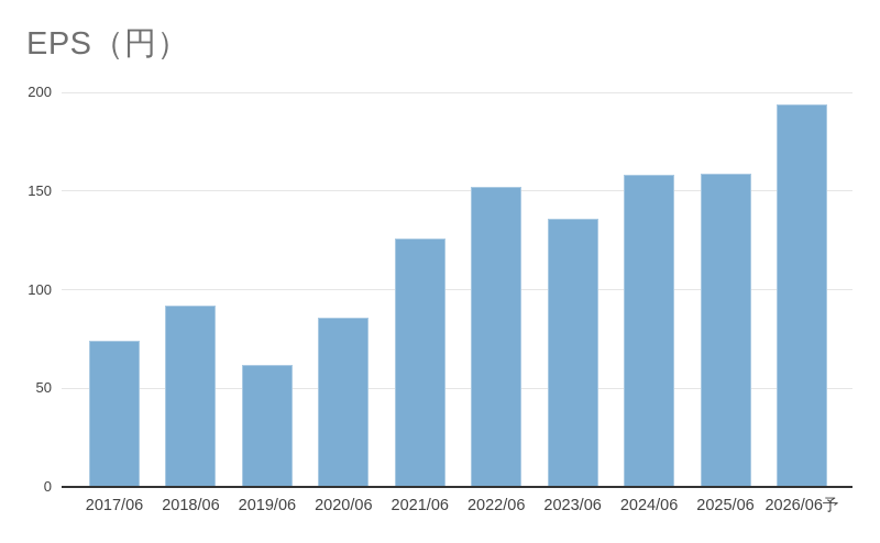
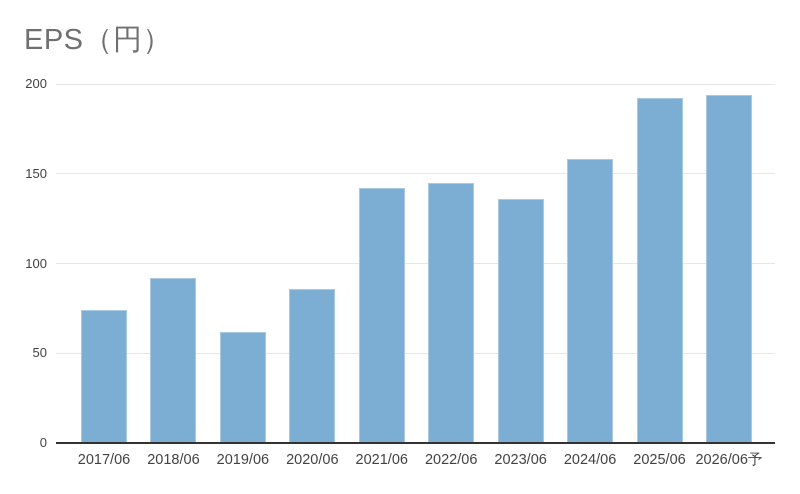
2021/06: 126 -> 142
2022/06: 152 -> 145
2025/06: 159 -> 192
